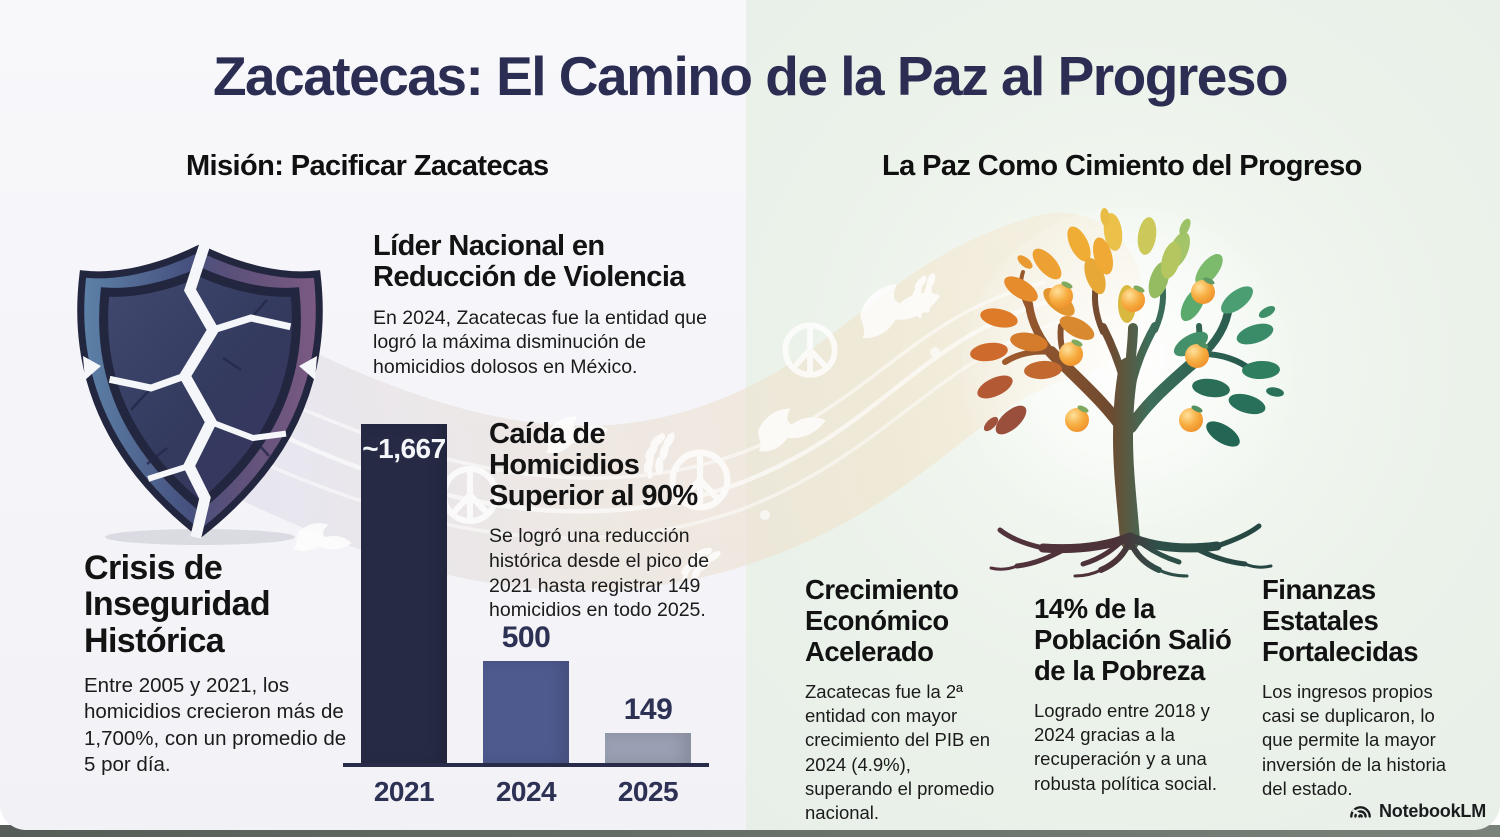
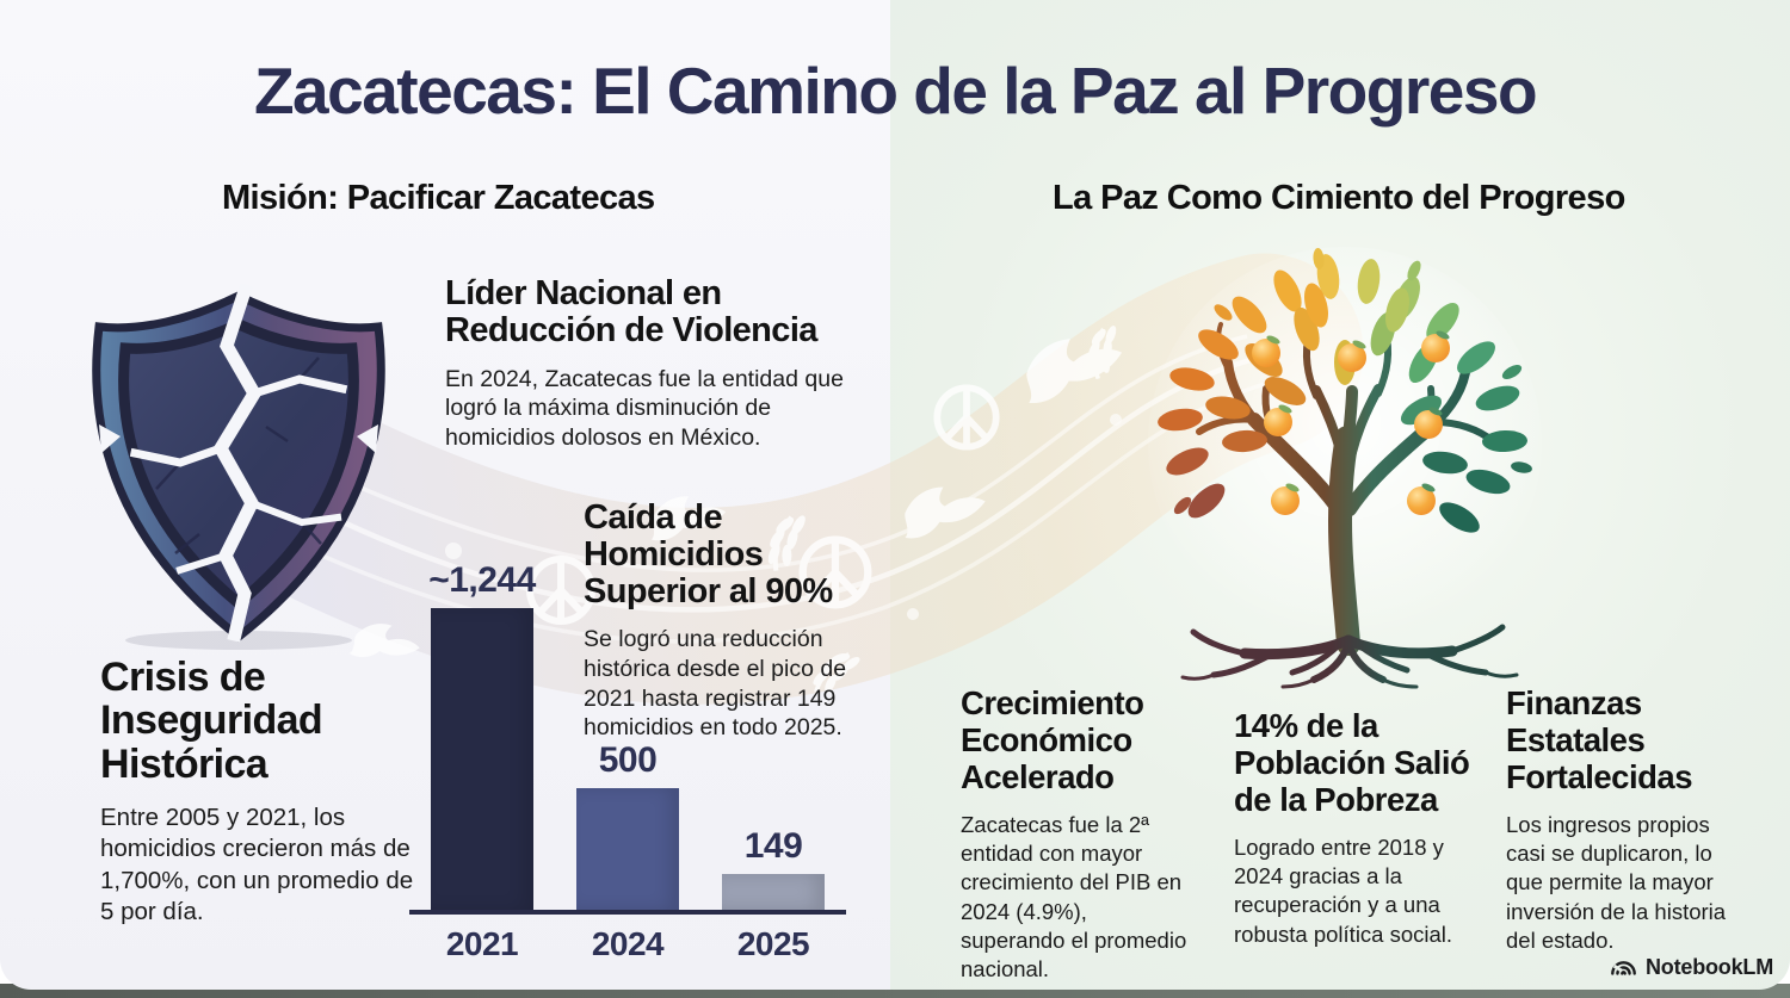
2021: 1,667 -> 1,244
